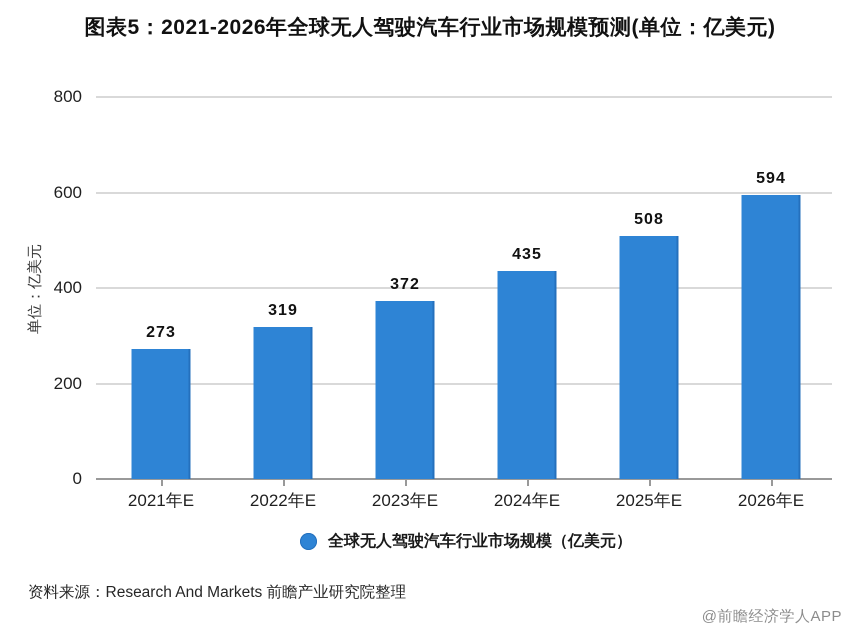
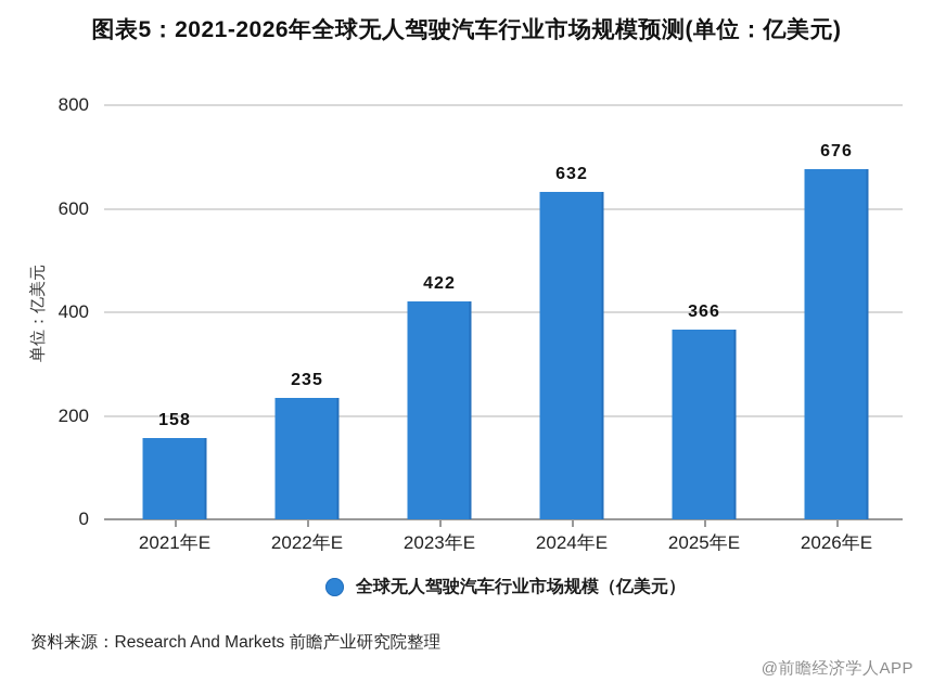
2021年E: 273 -> 158
2022年E: 319 -> 235
2023年E: 372 -> 422
2024年E: 435 -> 632
2025年E: 508 -> 366
2026年E: 594 -> 676
